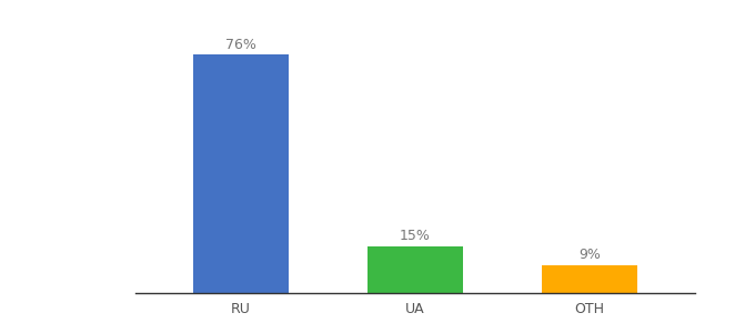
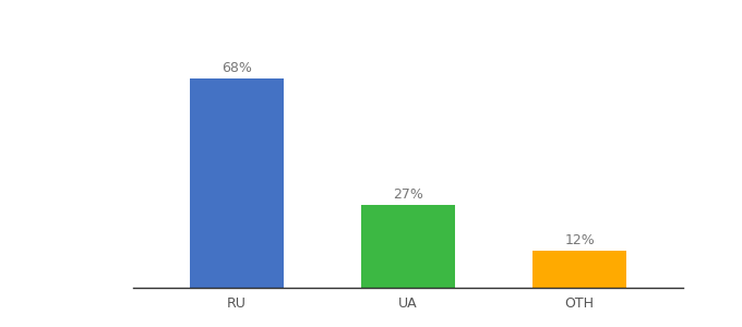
RU: 76% -> 68%
UA: 15% -> 27%
OTH: 9% -> 12%
